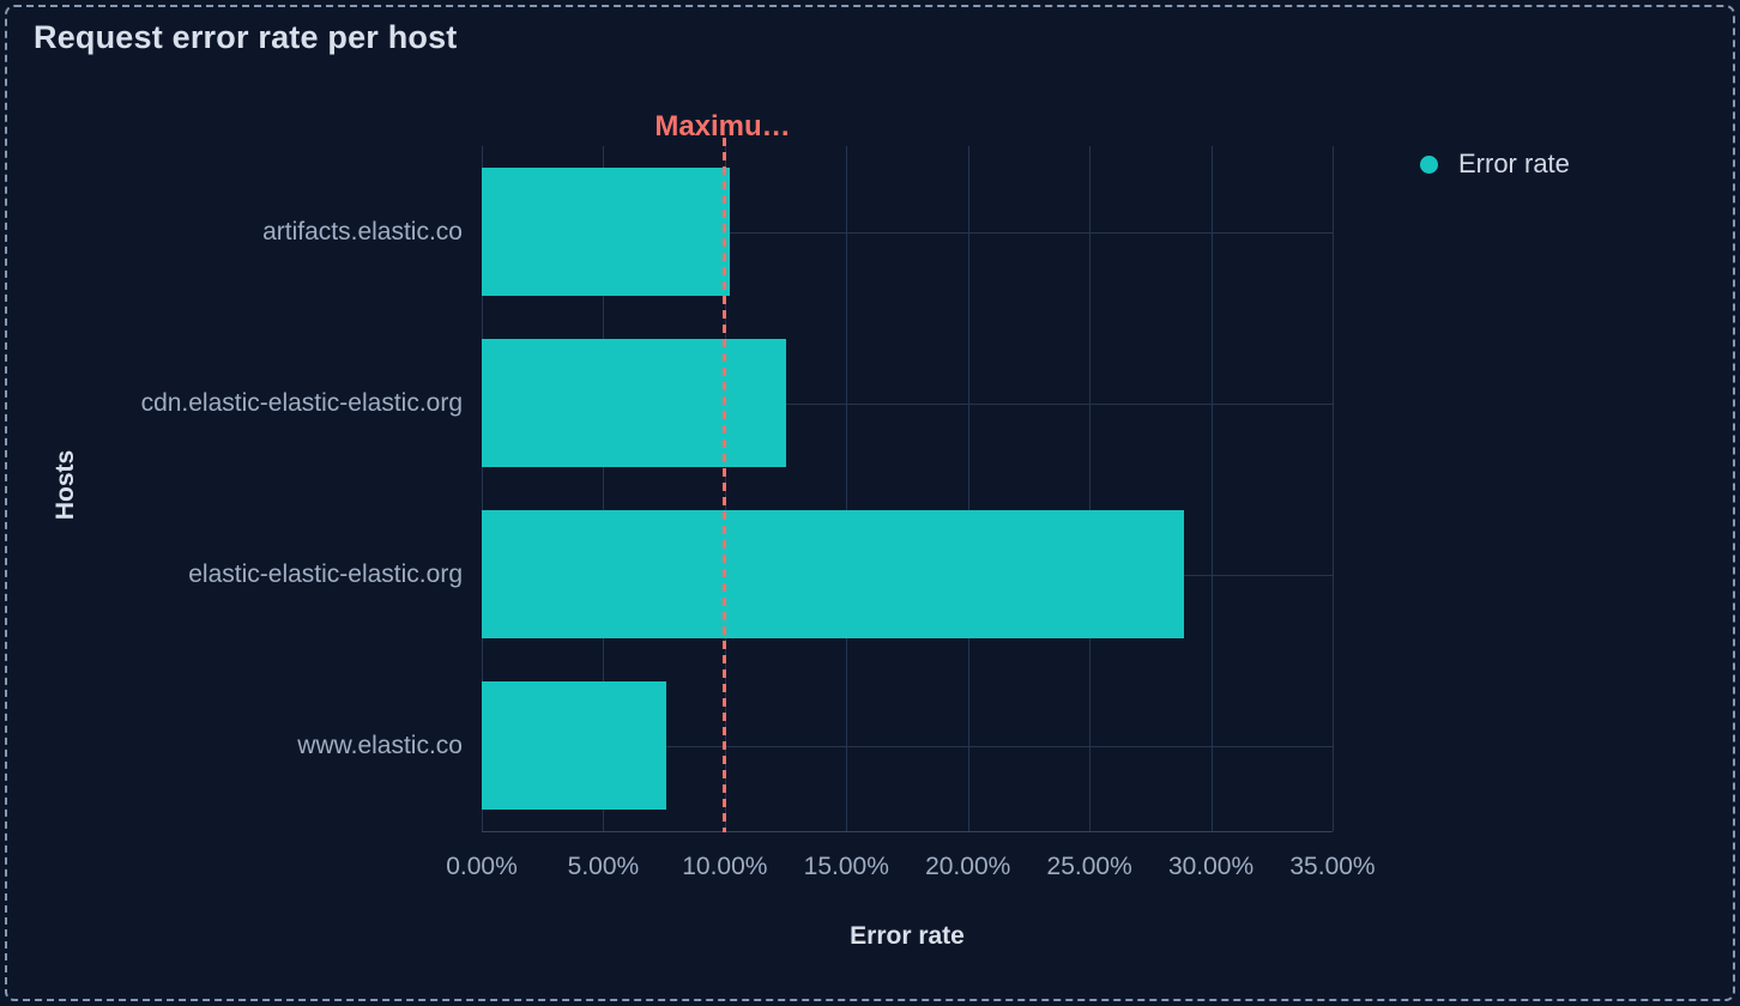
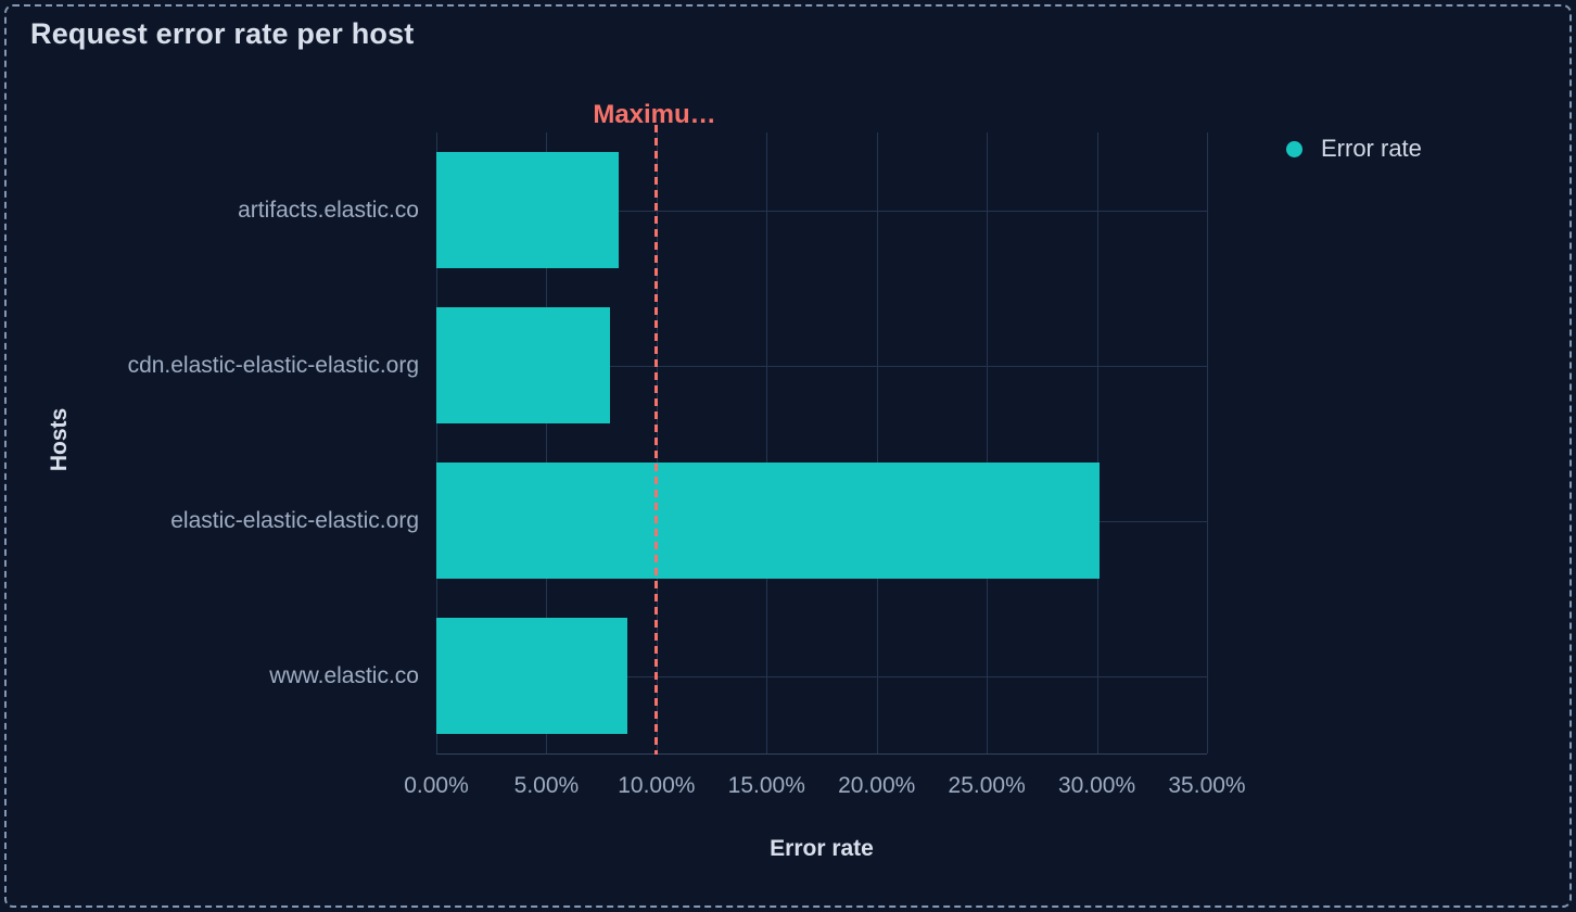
artifacts.elastic.co: 10.2% -> 8.3%
cdn.elastic-elastic-elastic.org: 12.5% -> 7.9%
elastic-elastic-elastic.org: 28.9% -> 30.1%
www.elastic.co: 7.6% -> 8.7%
